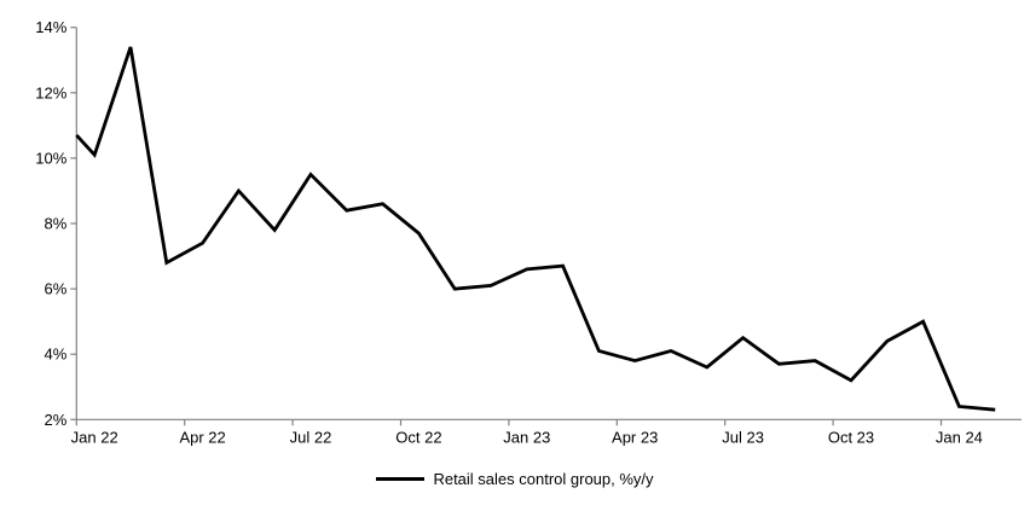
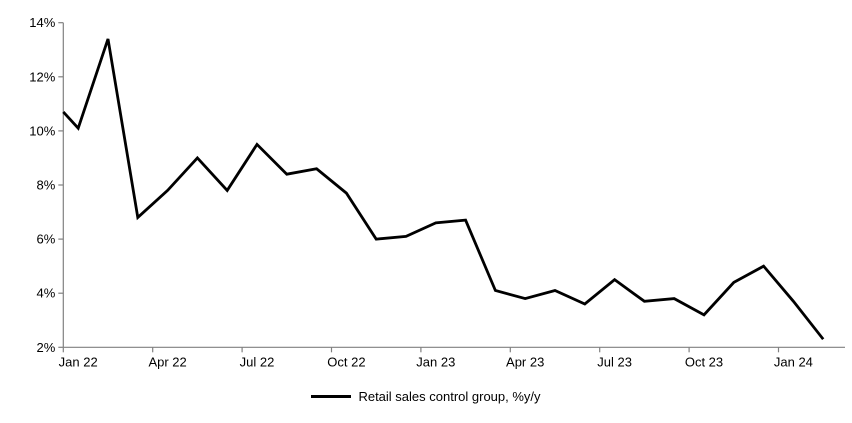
Apr 22: 7.4% -> 7.8%
Jan 24: 2.4% -> 3.7%
